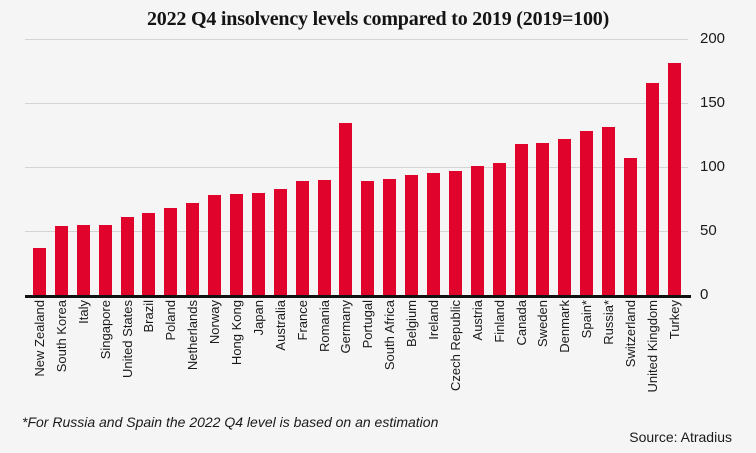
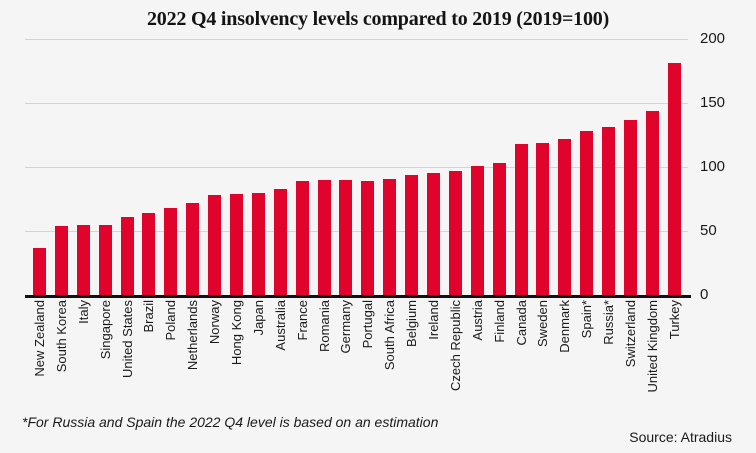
Germany: 134 -> 90
Switzerland: 107 -> 137
United Kingdom: 166 -> 144
